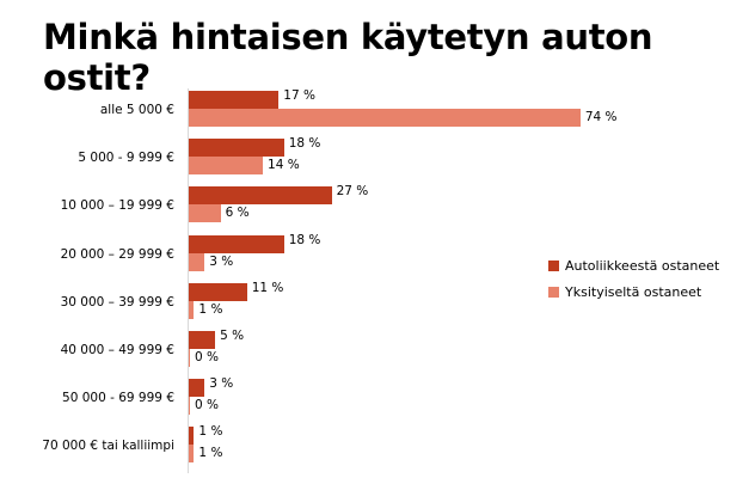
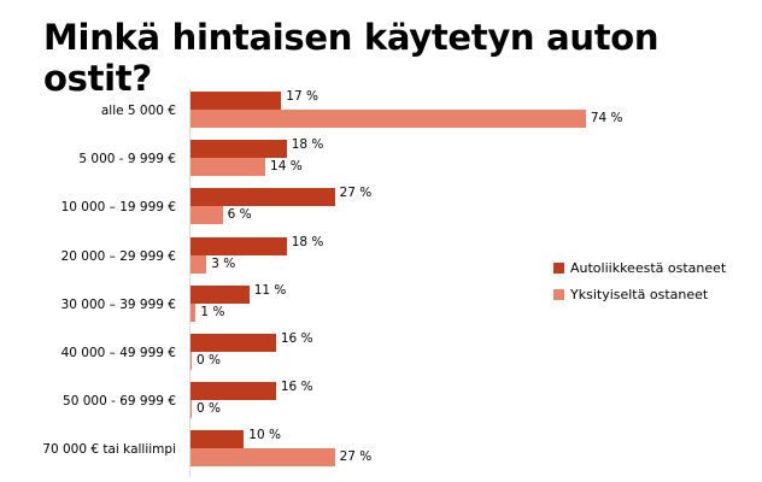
Autoliikkeestä ostaneet/40 000 – 49 999 €: 5 -> 16
Autoliikkeestä ostaneet/50 000 - 69 999 €: 3 -> 16
Autoliikkeestä ostaneet/70 000 € tai kalliimpi: 1 -> 10
Yksityiseltä ostaneet/70 000 € tai kalliimpi: 1 -> 27
